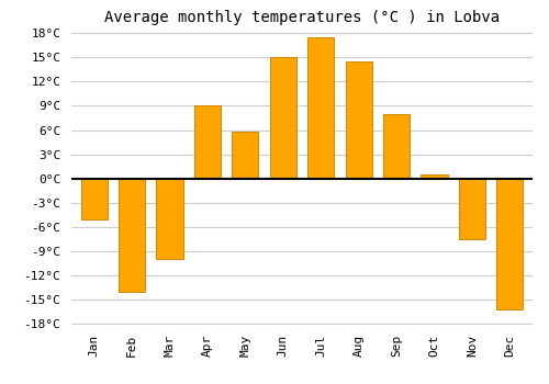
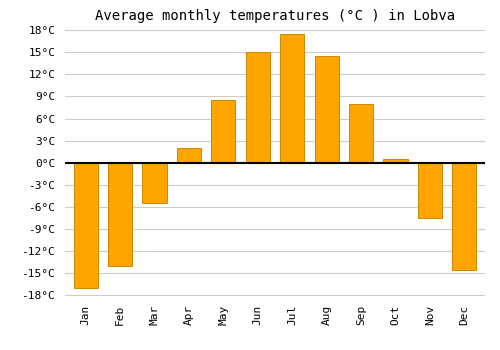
Jan: -5.0°C -> -17.0°C
Mar: -10.0°C -> -5.5°C
Apr: 9.0°C -> 2.0°C
May: 5.8°C -> 8.5°C
Dec: -16.2°C -> -14.5°C
